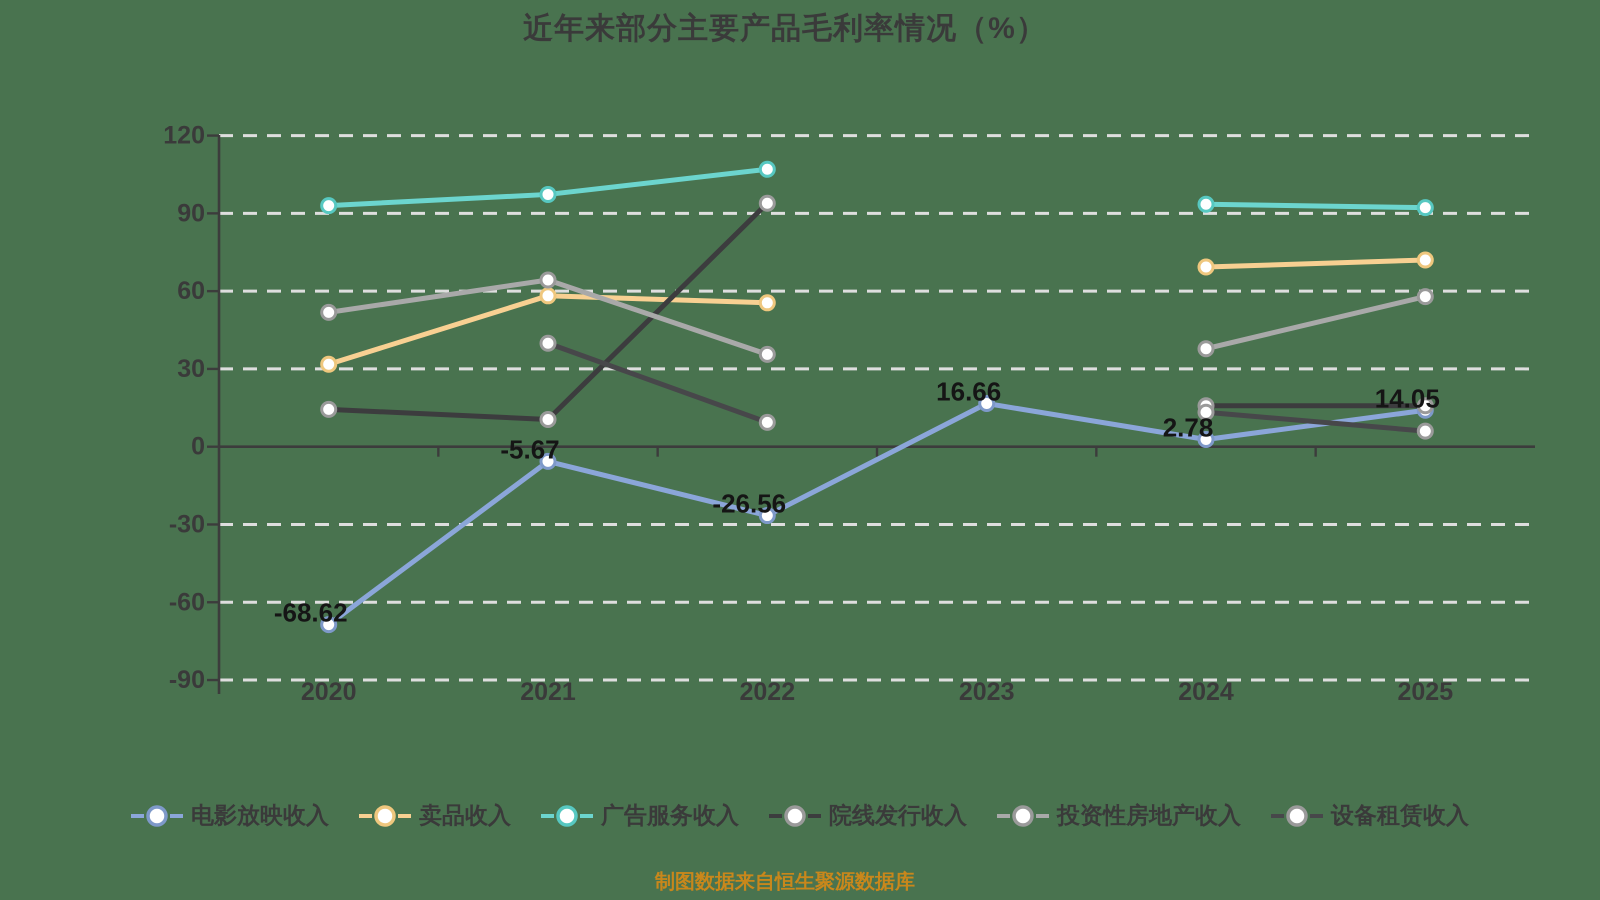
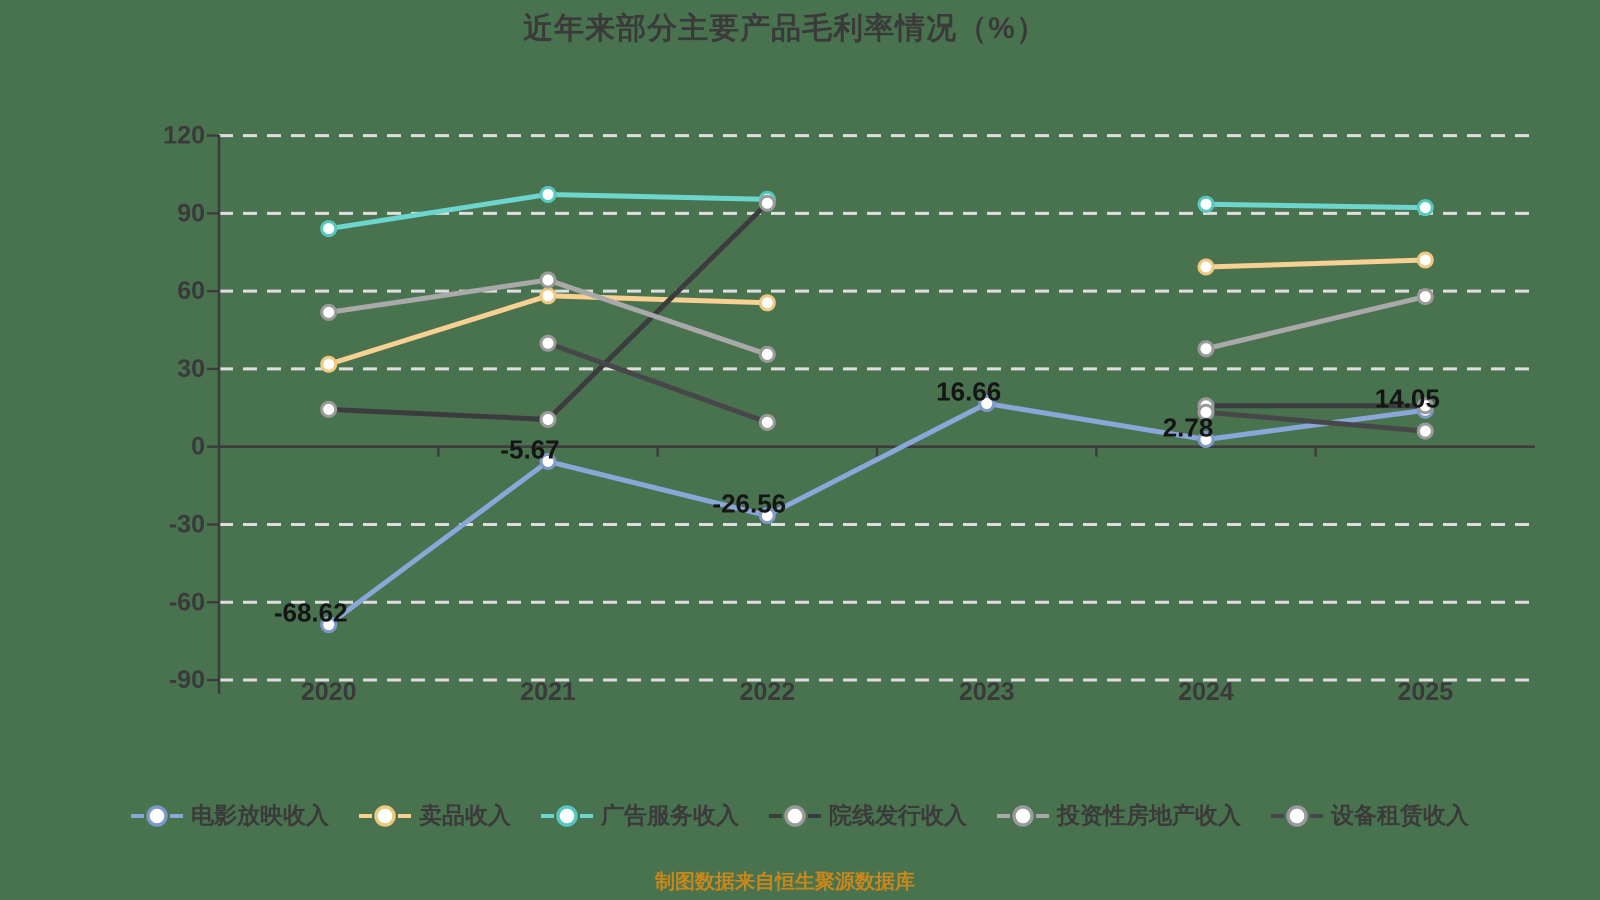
广告服务收入/2020: 93 -> 84
广告服务收入/2022: 107 -> 95
